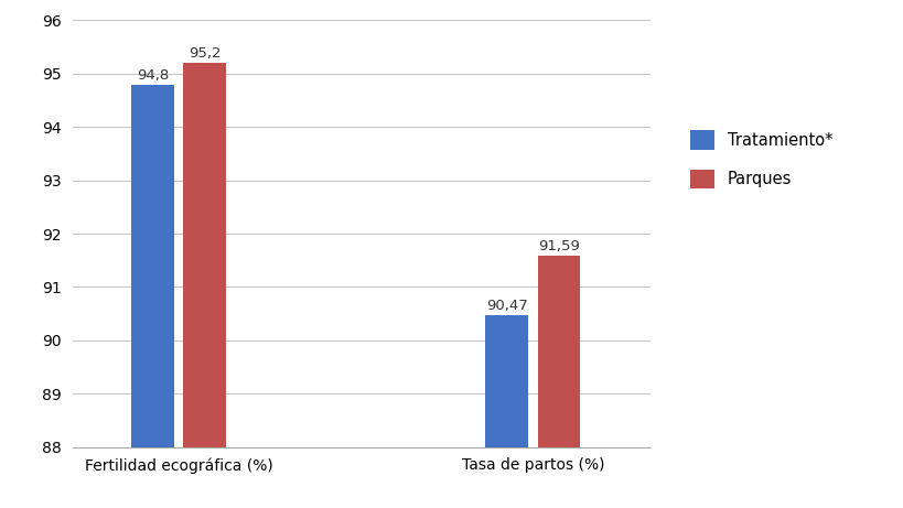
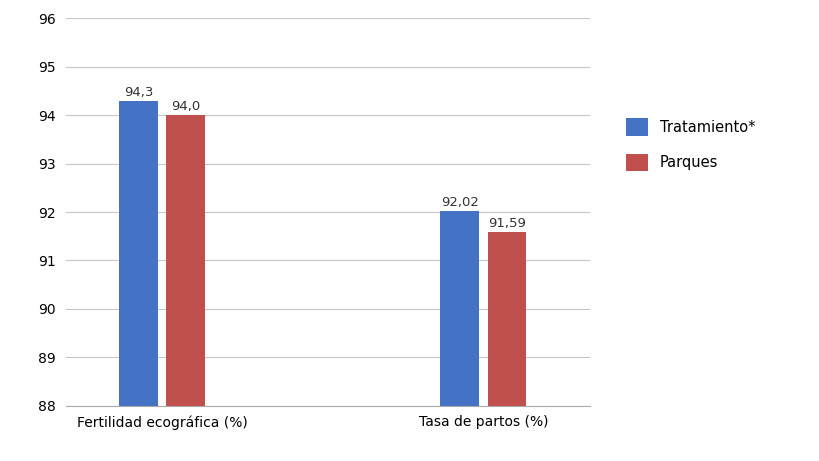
Tratamiento*/Fertilidad ecográfica (%): 94,8 -> 94,3
Parques/Fertilidad ecográfica (%): 95,2 -> 94,0
Tratamiento*/Tasa de partos (%): 90,47 -> 92,02
